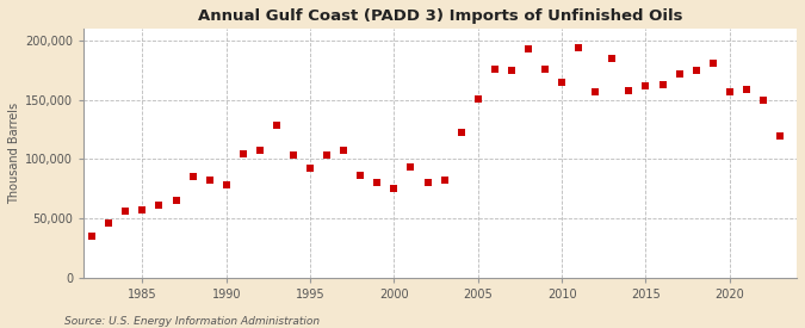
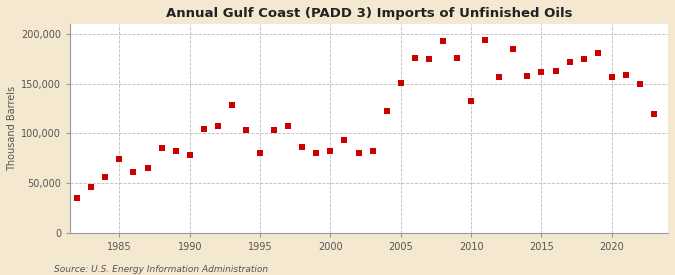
1985: 57,000 -> 74,000
1995: 92,000 -> 80,000
2000: 75,000 -> 82,000
2010: 165,000 -> 132,000
